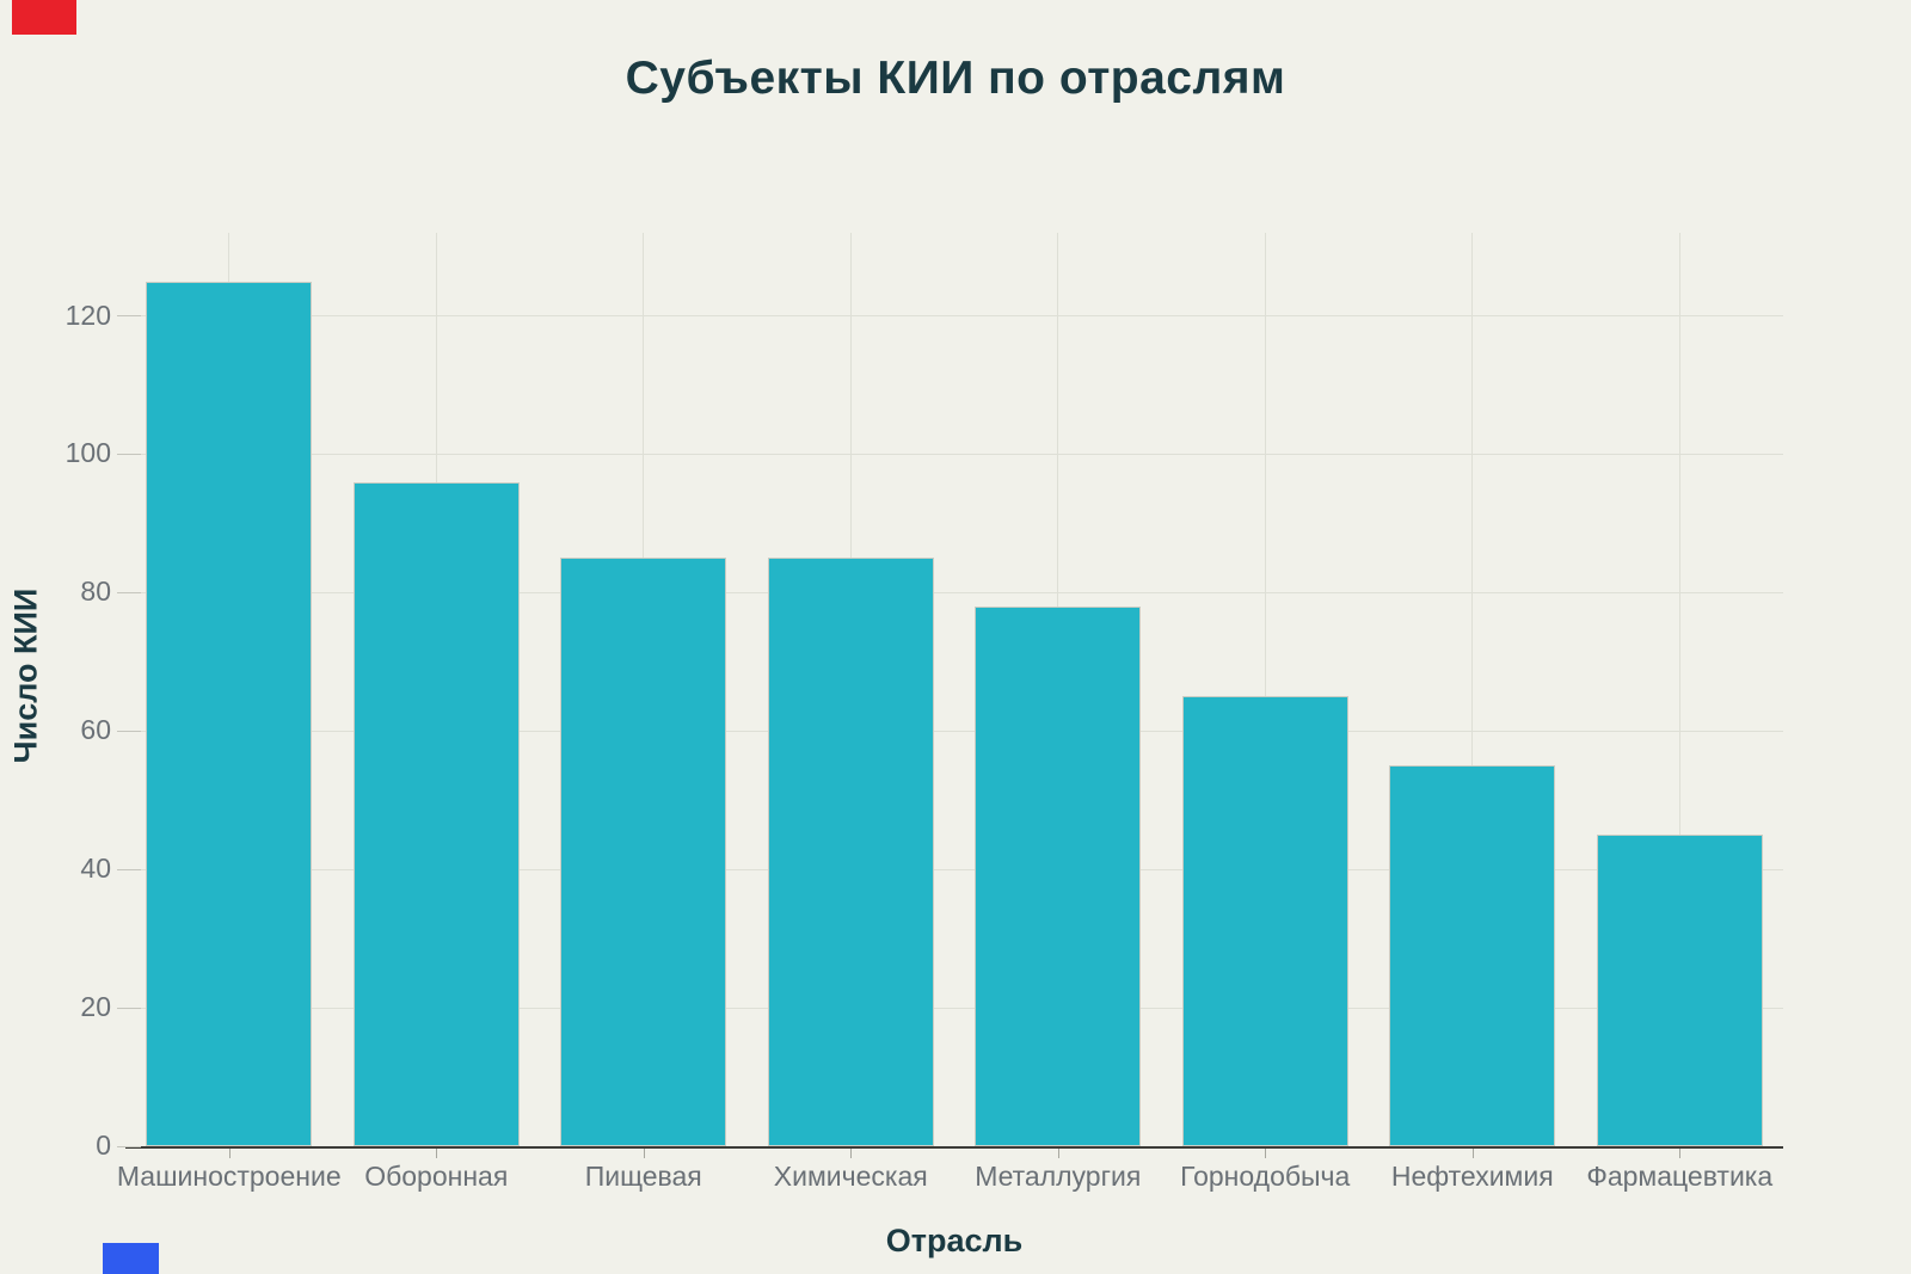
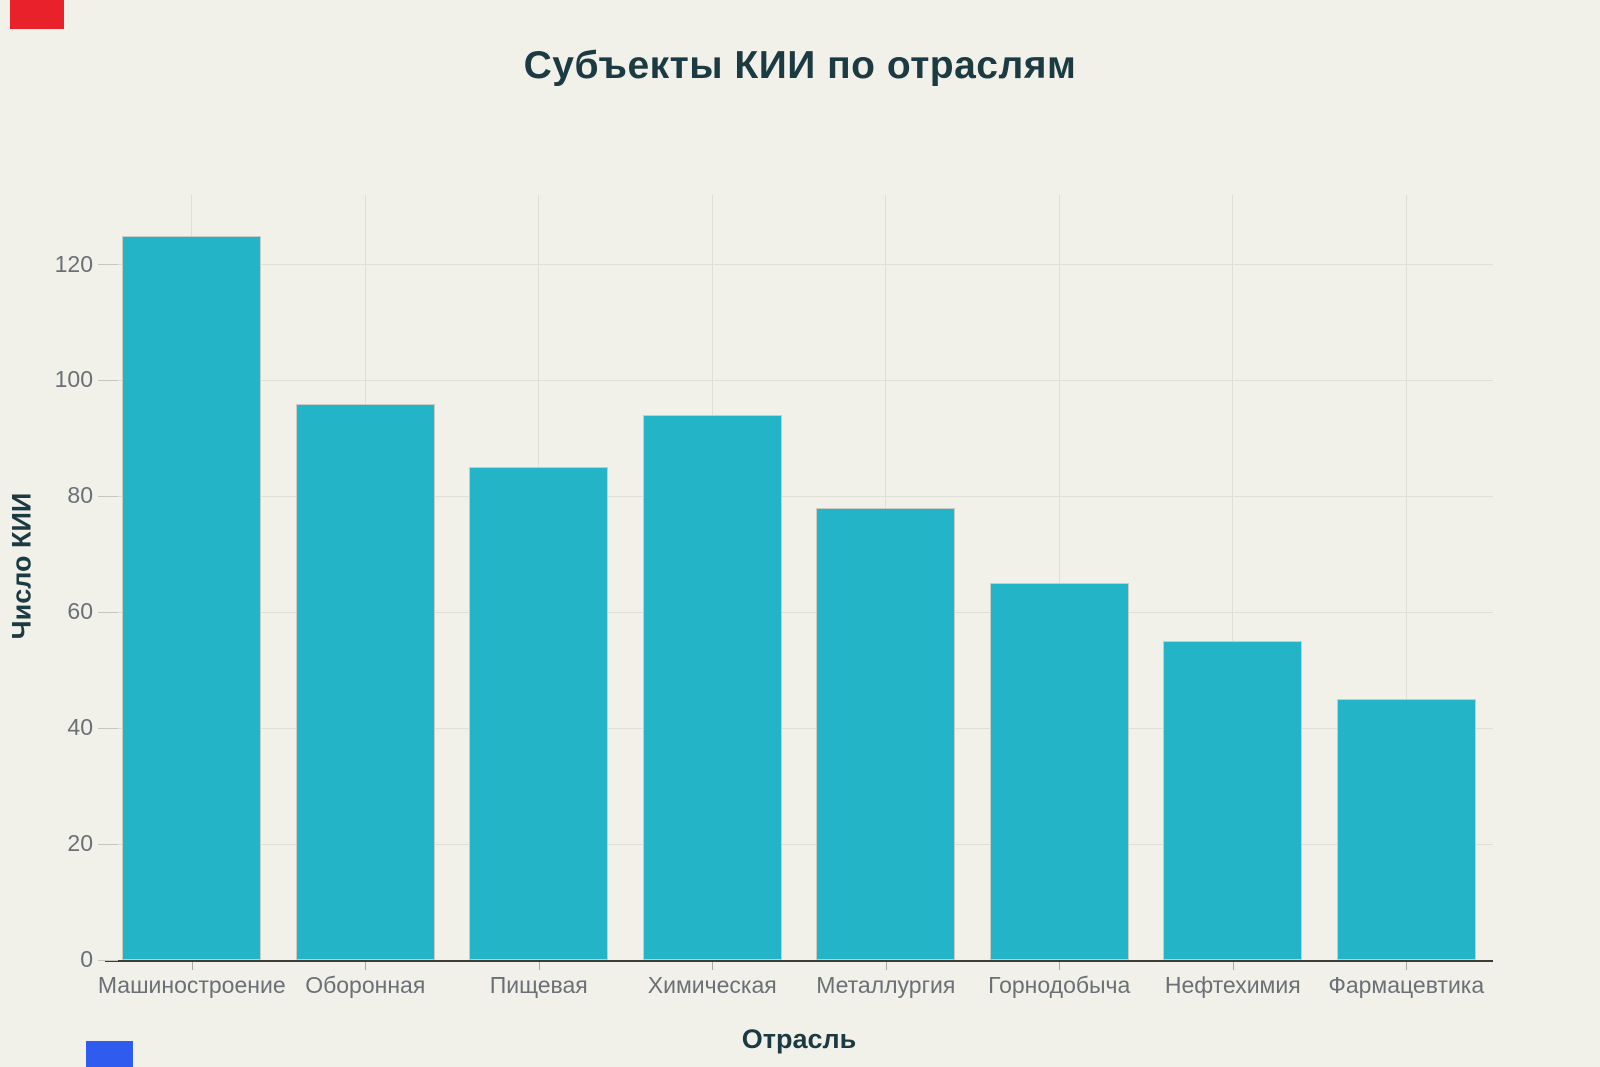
Химическая: 85 -> 94
